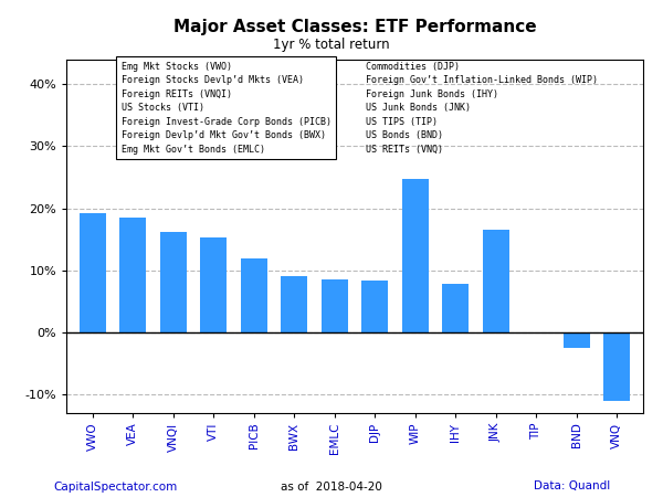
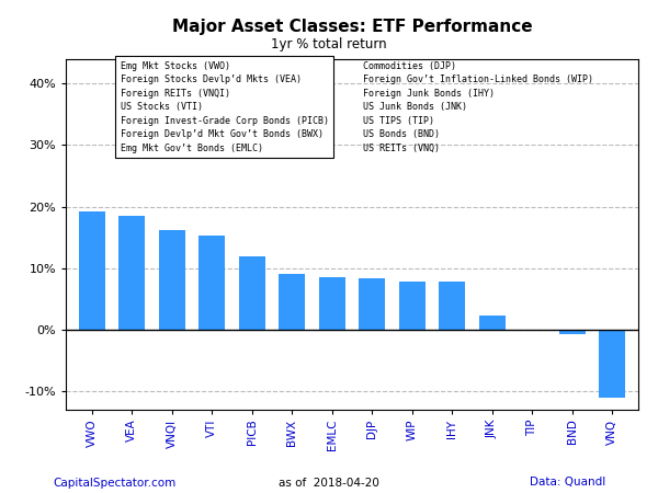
WIP: 24.8% -> 7.8%
JNK: 16.6% -> 2.3%
BND: -2.6% -> -0.8%
